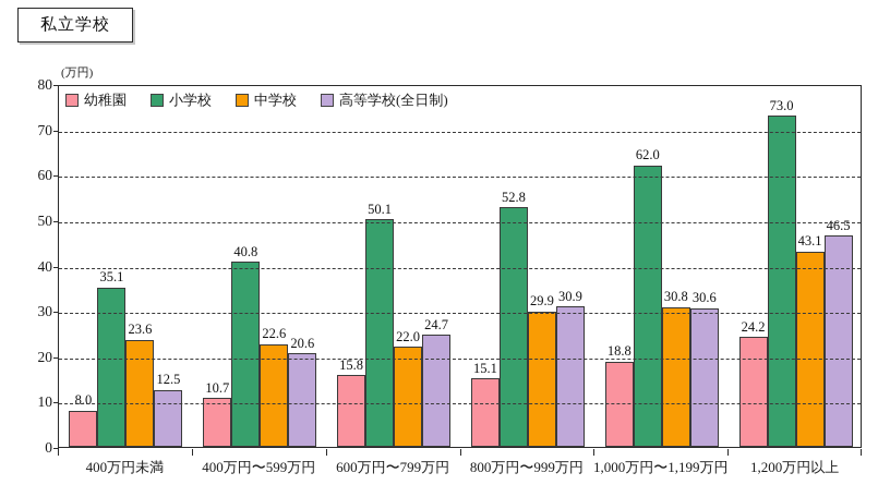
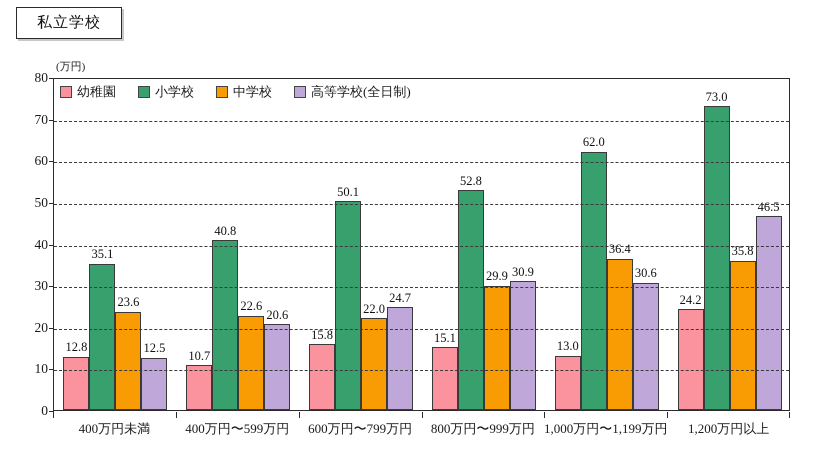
幼稚園/400万円未満: 8.0 -> 12.8
幼稚園/1,000万円〜1,199万円: 18.8 -> 13.0
中学校/1,000万円〜1,199万円: 30.8 -> 36.4
中学校/1,200万円以上: 43.1 -> 35.8
